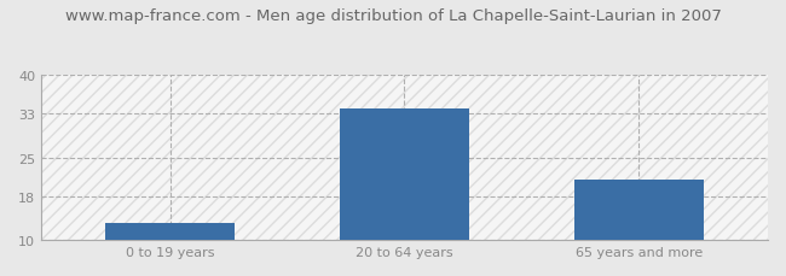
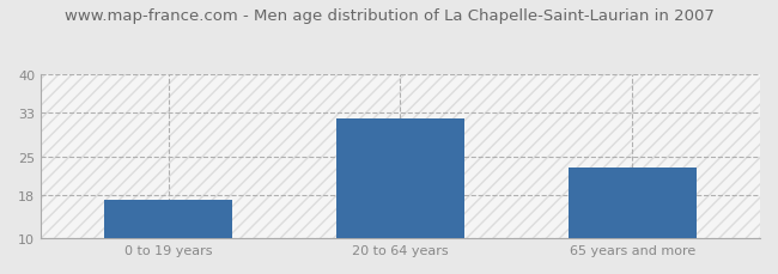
0 to 19 years: 13 -> 17
20 to 64 years: 34 -> 32
65 years and more: 21 -> 23
